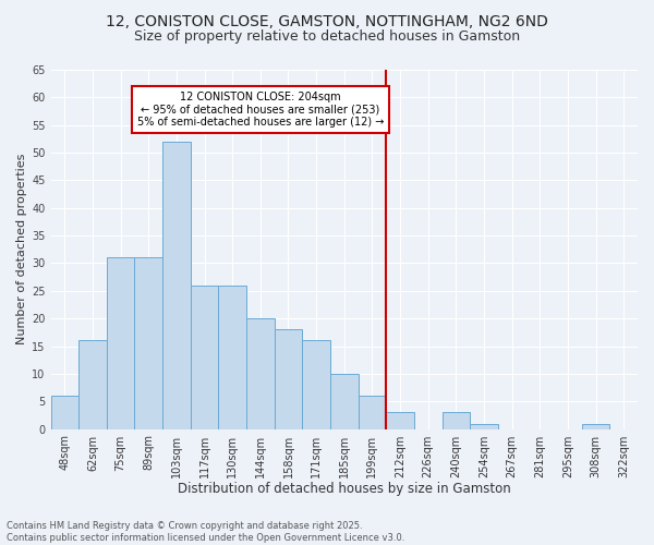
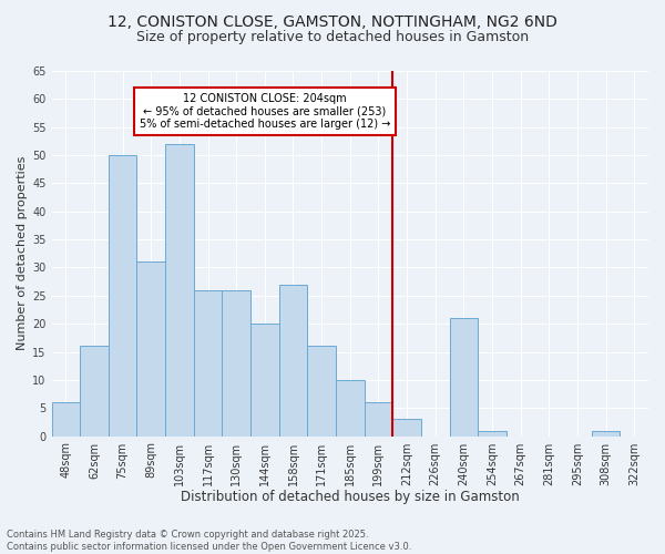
75sqm: 31 -> 50
158sqm: 18 -> 27
240sqm: 3 -> 21
